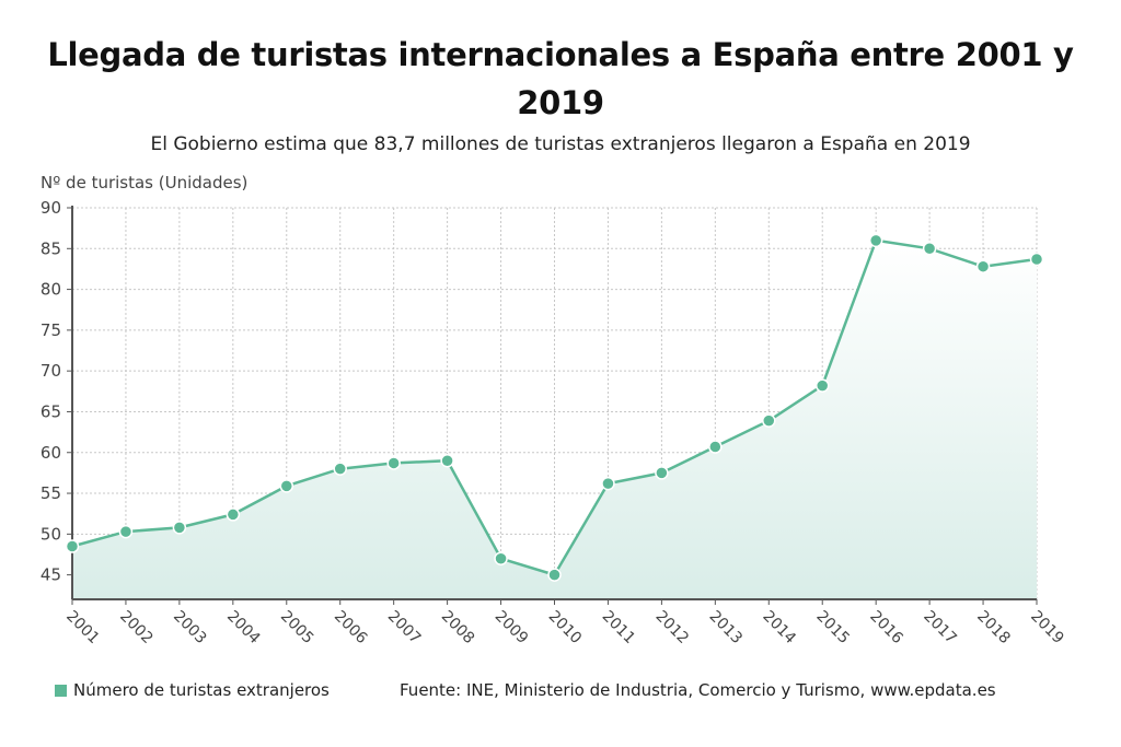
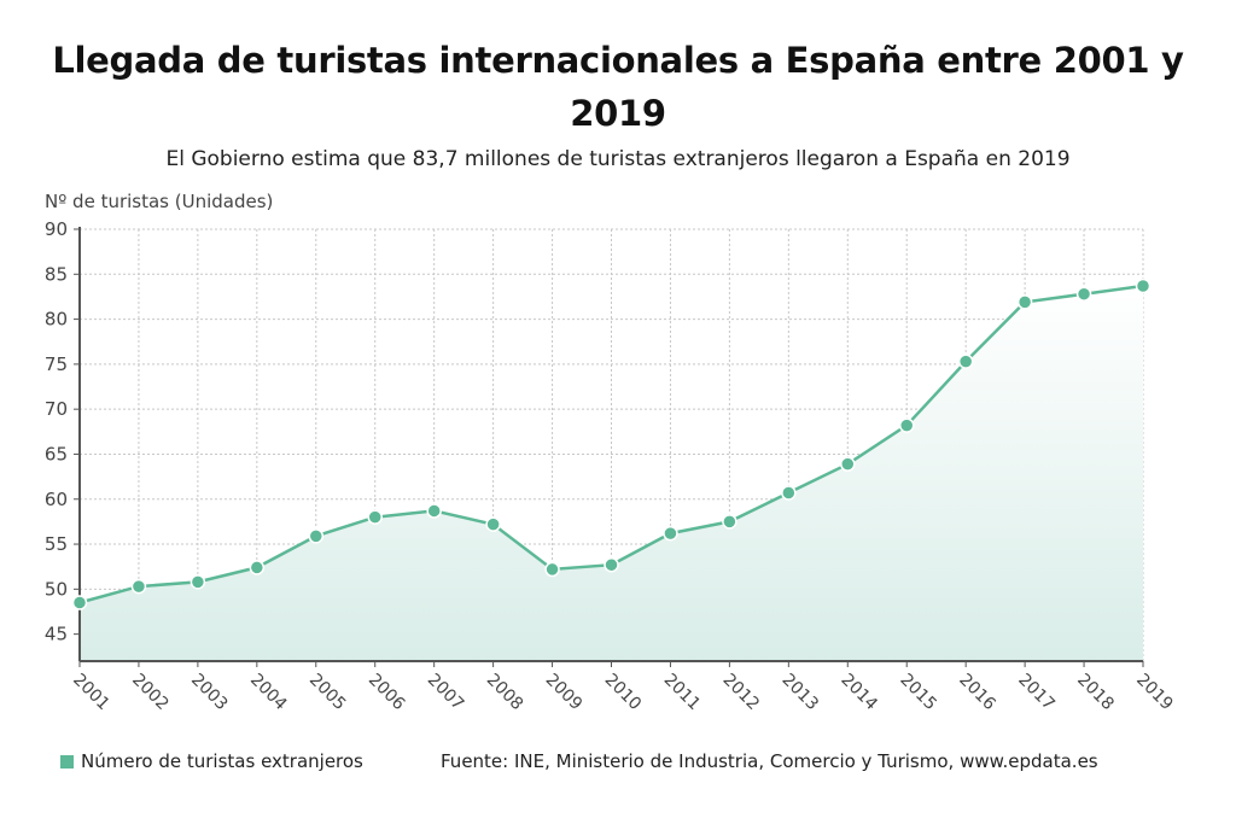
2008: 59 -> 57
2009: 47 -> 52
2010: 45 -> 53
2016: 86 -> 75
2017: 85 -> 82
